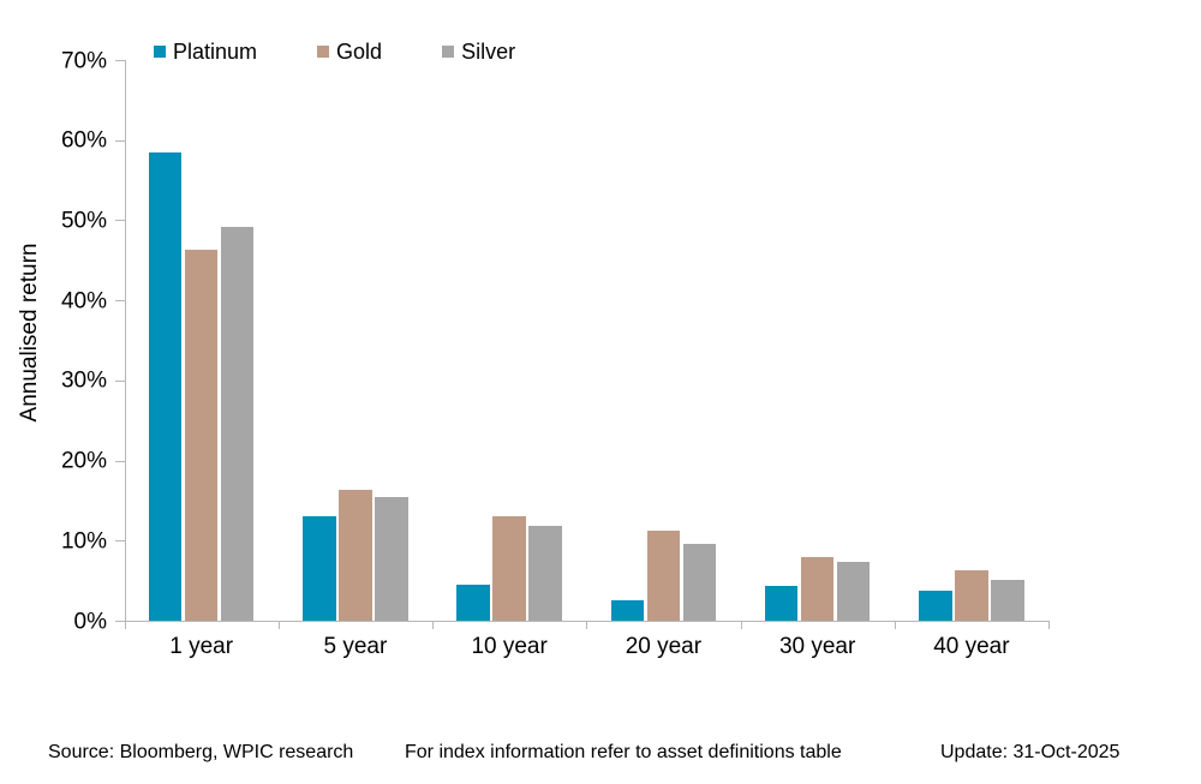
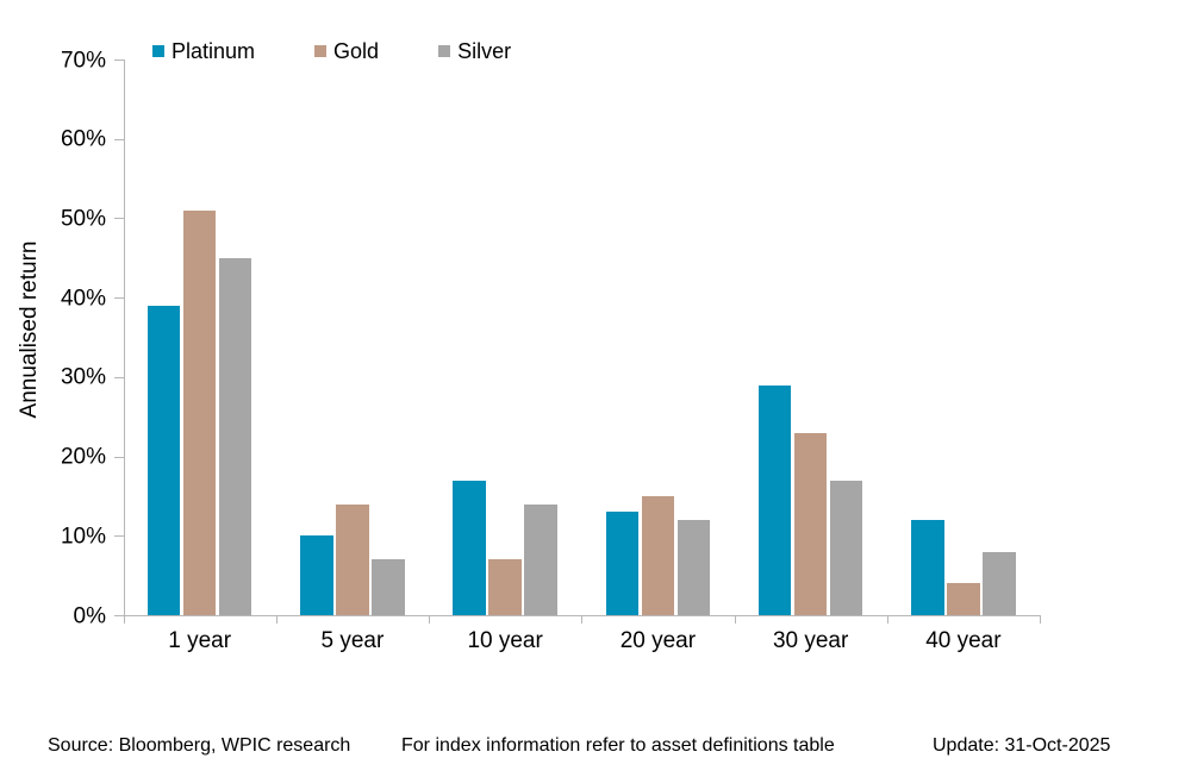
Platinum/1 year: 58% -> 39%
Gold/1 year: 46% -> 51%
Silver/1 year: 49% -> 45%
Platinum/5 year: 13% -> 10%
Gold/5 year: 16% -> 14%
Silver/5 year: 16% -> 7%
Platinum/10 year: 4% -> 17%
Gold/10 year: 13% -> 7%
Silver/10 year: 12% -> 14%
Platinum/20 year: 2% -> 13%
Gold/20 year: 11% -> 15%
Silver/20 year: 10% -> 12%
Platinum/30 year: 4% -> 29%
Gold/30 year: 8% -> 23%
Silver/30 year: 7% -> 17%
Platinum/40 year: 4% -> 12%
Gold/40 year: 6% -> 4%
Silver/40 year: 5% -> 8%
